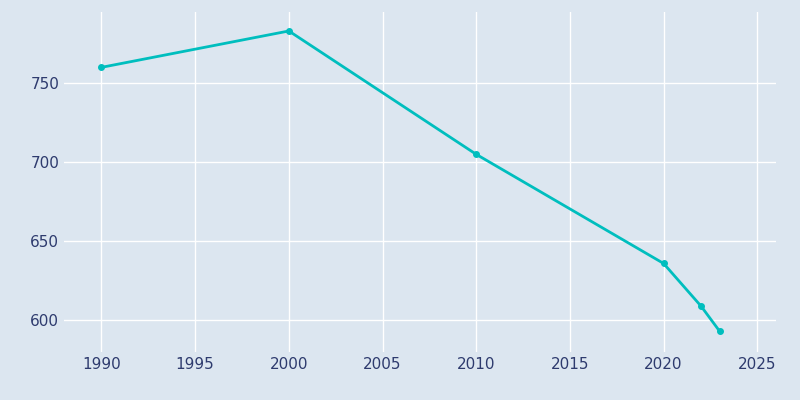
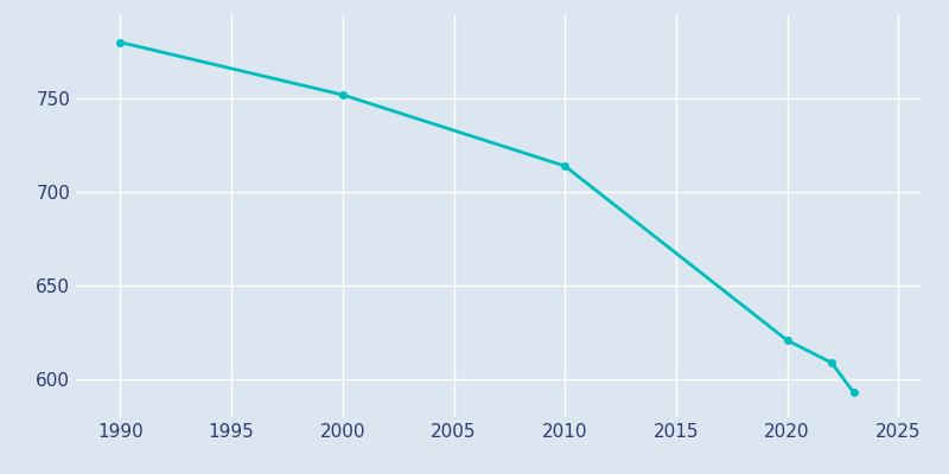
1990: 760 -> 780
2000: 783 -> 752
2010: 705 -> 714
2020: 636 -> 621
